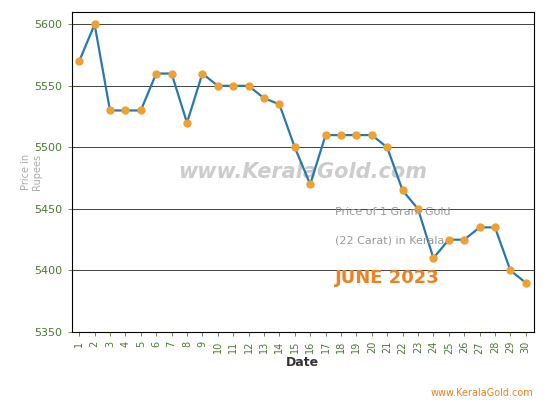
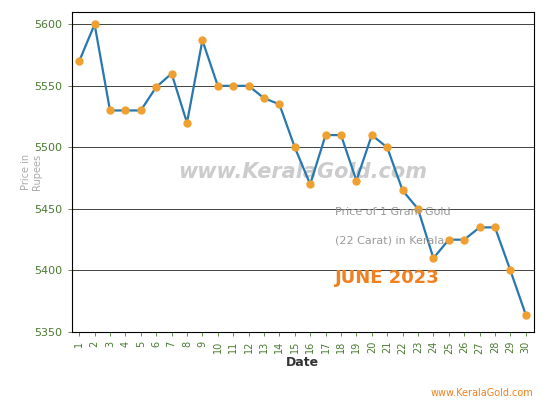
6: 5560 -> 5549
9: 5560 -> 5587
19: 5510 -> 5473
30: 5390 -> 5364
